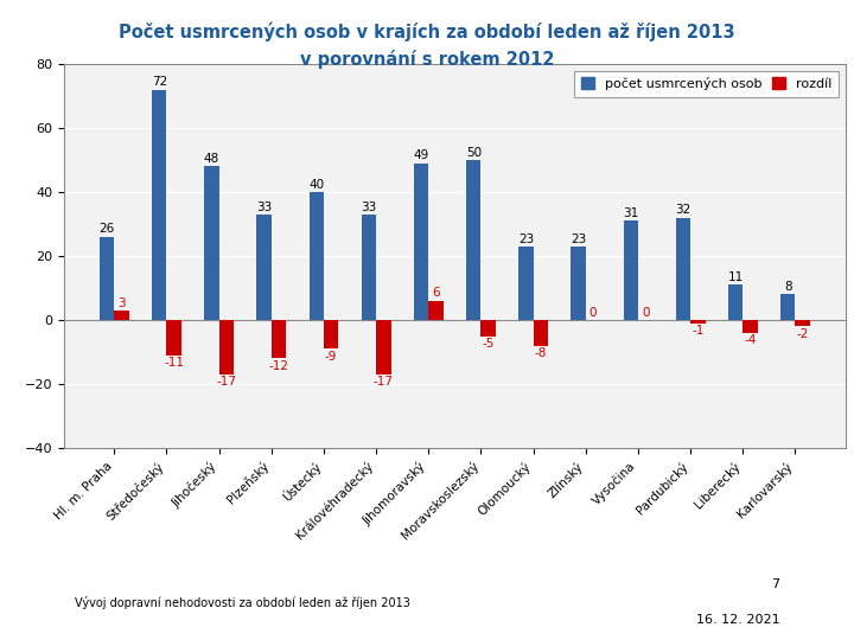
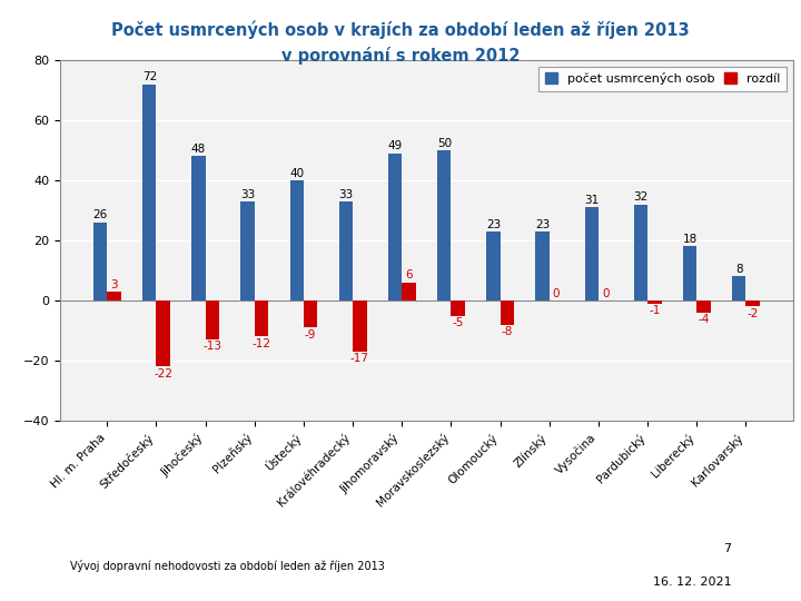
rozdíl/Středočeský: -11 -> -22
rozdíl/Jihočeský: -17 -> -13
počet usmrcených osob/Liberecký: 11 -> 18
